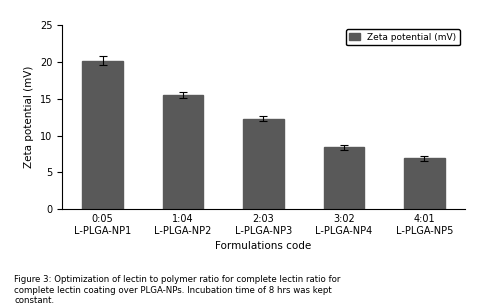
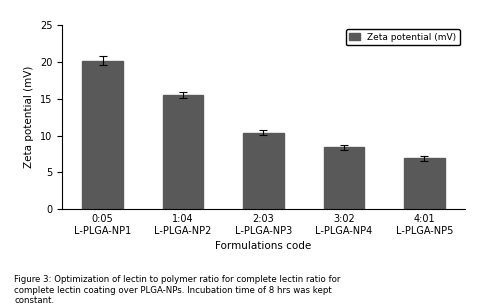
2:03 L-PLGA-NP3: 12.3 -> 10.4
